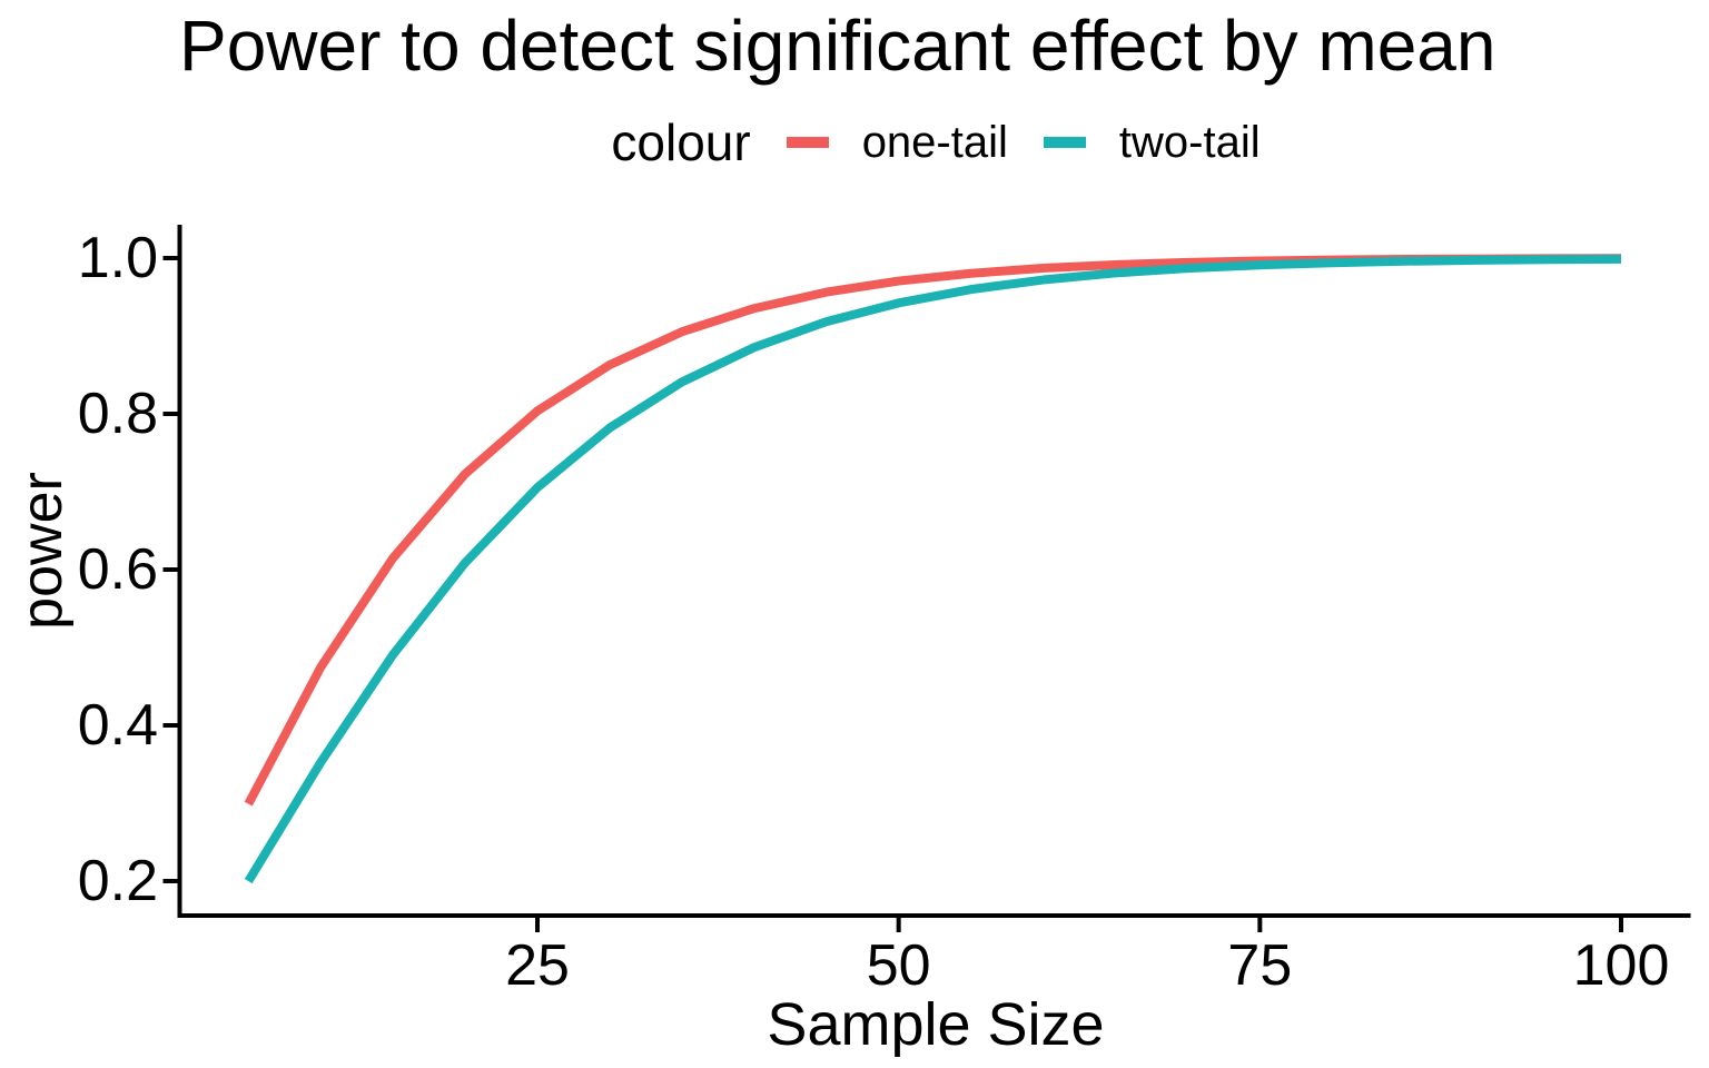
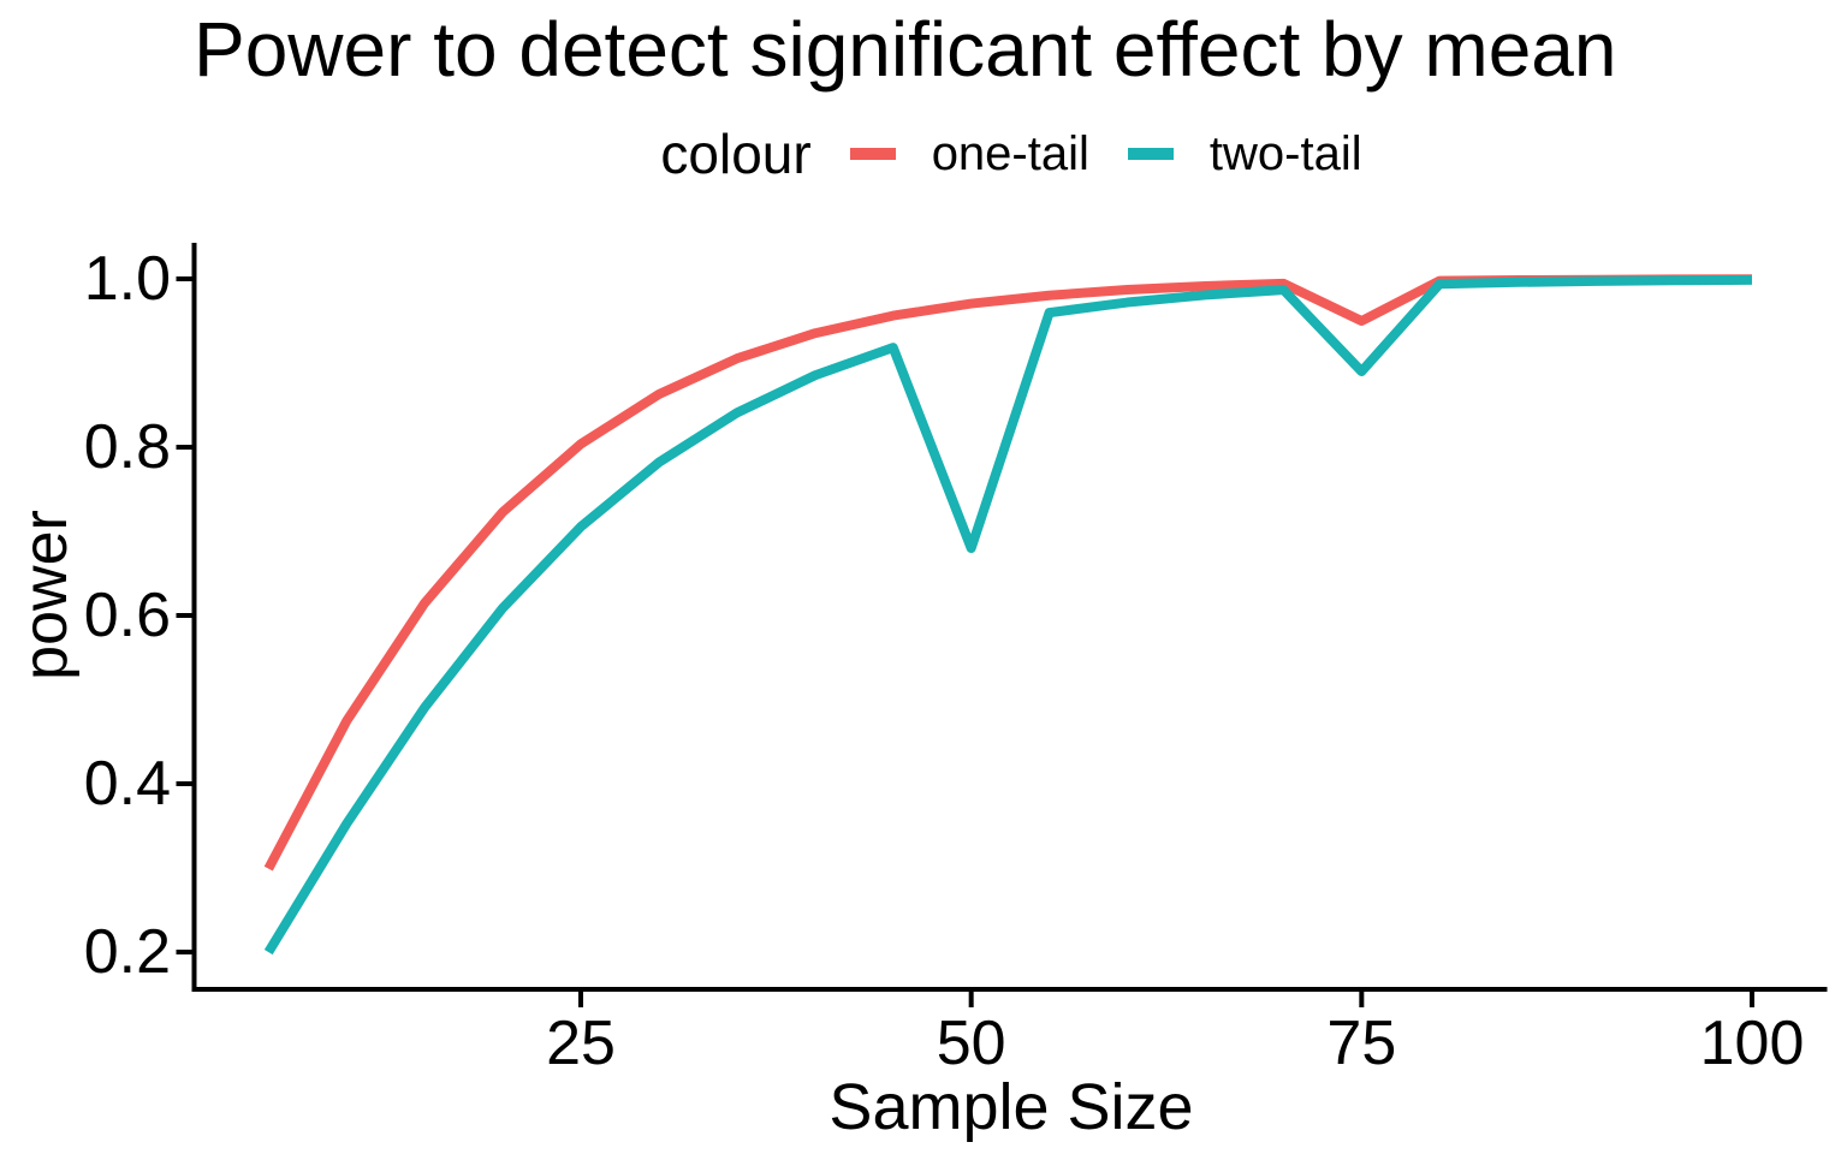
two-tail/50: 0.94 -> 0.68
one-tail/75: 1.00 -> 0.95
two-tail/75: 0.99 -> 0.89
